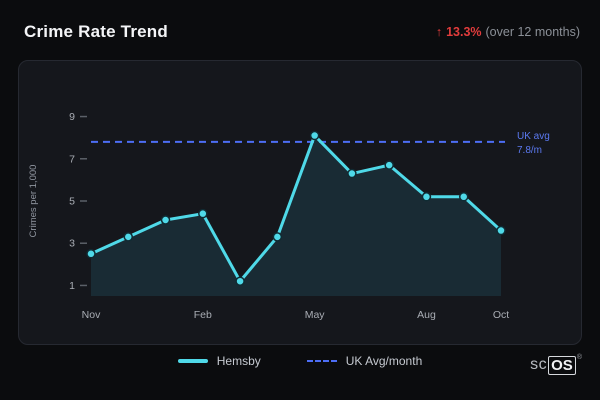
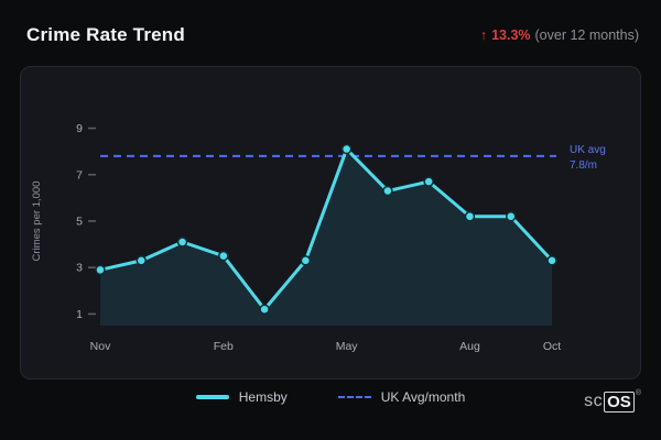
Nov: 2.5 -> 2.9
Feb: 4.4 -> 3.5
Oct: 3.6 -> 3.3
